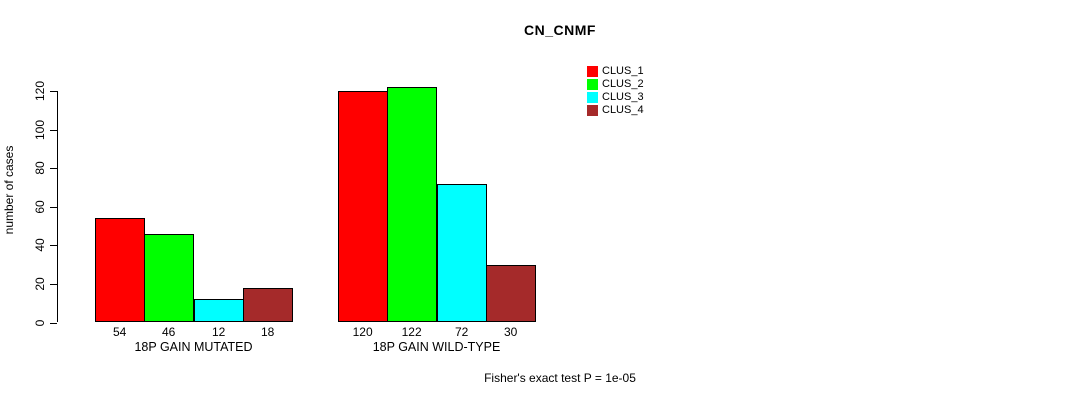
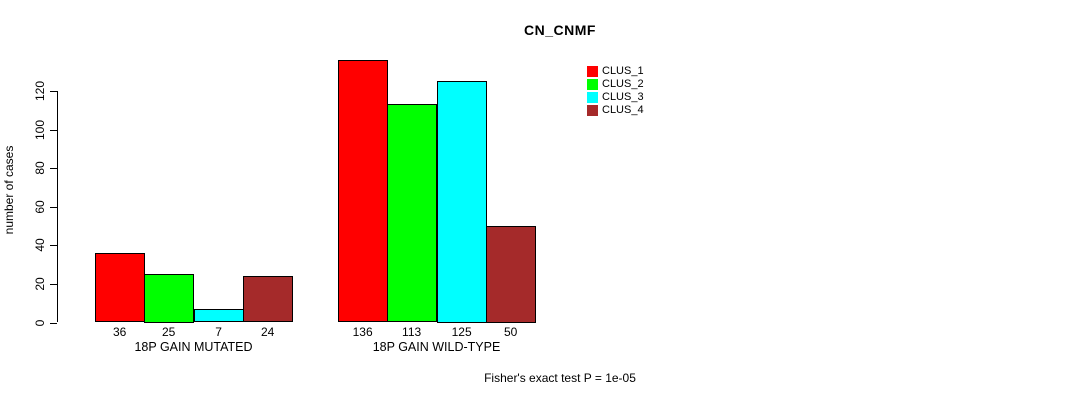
CLUS_1/18P GAIN MUTATED: 54 -> 36
CLUS_2/18P GAIN MUTATED: 46 -> 25
CLUS_3/18P GAIN MUTATED: 12 -> 7
CLUS_4/18P GAIN MUTATED: 18 -> 24
CLUS_1/18P GAIN WILD-TYPE: 120 -> 136
CLUS_2/18P GAIN WILD-TYPE: 122 -> 113
CLUS_3/18P GAIN WILD-TYPE: 72 -> 125
CLUS_4/18P GAIN WILD-TYPE: 30 -> 50
